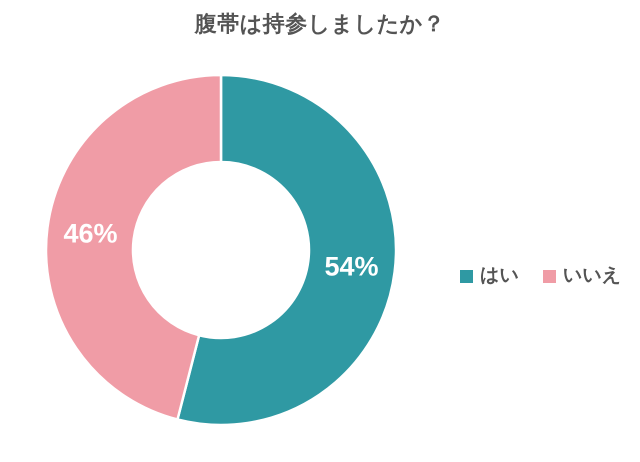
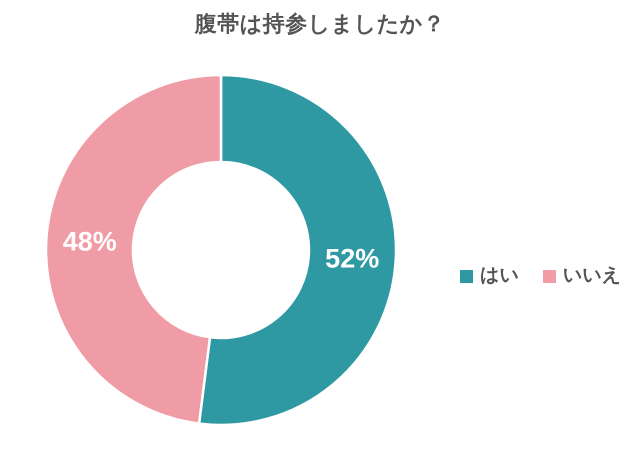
はい: 54% -> 52%
いいえ: 46% -> 48%
